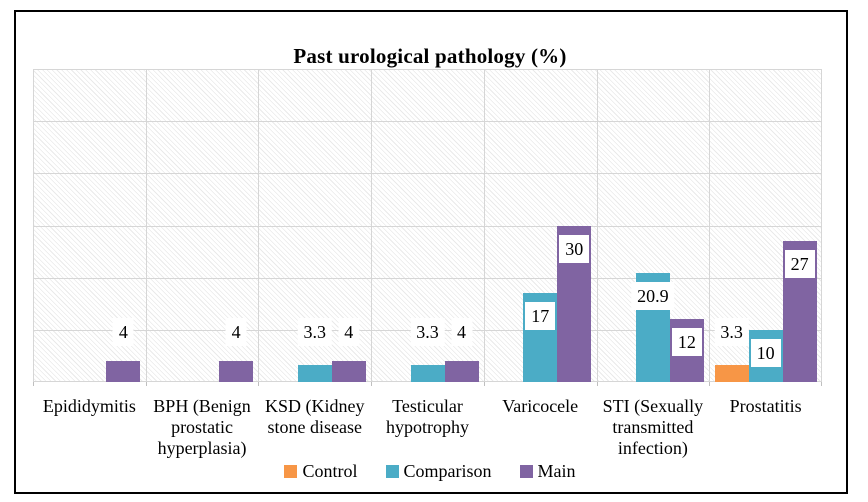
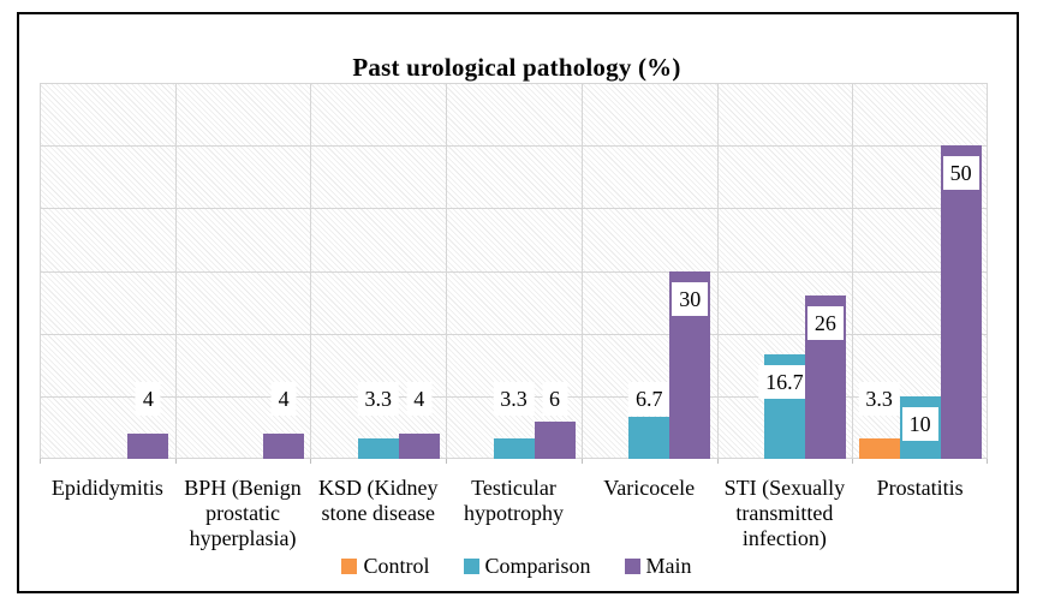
Main/Testicular hypotrophy: 4 -> 6
Comparison/Varicocele: 17 -> 6.7
Comparison/STI (Sexually transmitted infection): 20.9 -> 16.7
Main/STI (Sexually transmitted infection): 12 -> 26
Main/Prostatitis: 27 -> 50
